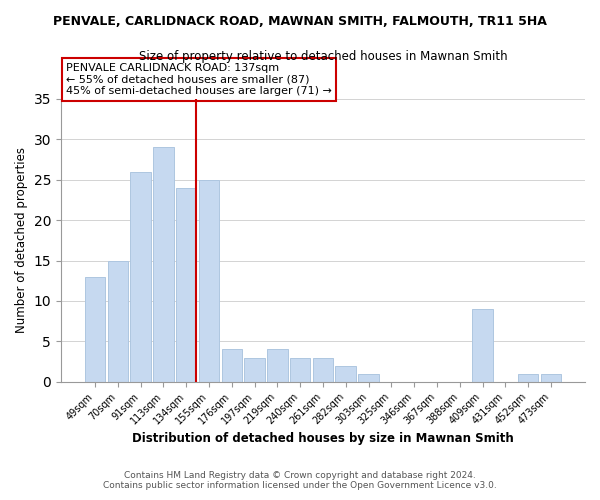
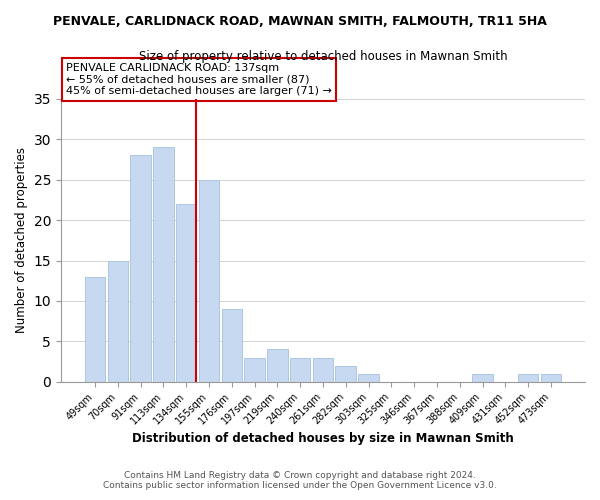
91sqm: 26 -> 28
134sqm: 24 -> 22
176sqm: 4 -> 9
409sqm: 9 -> 1
